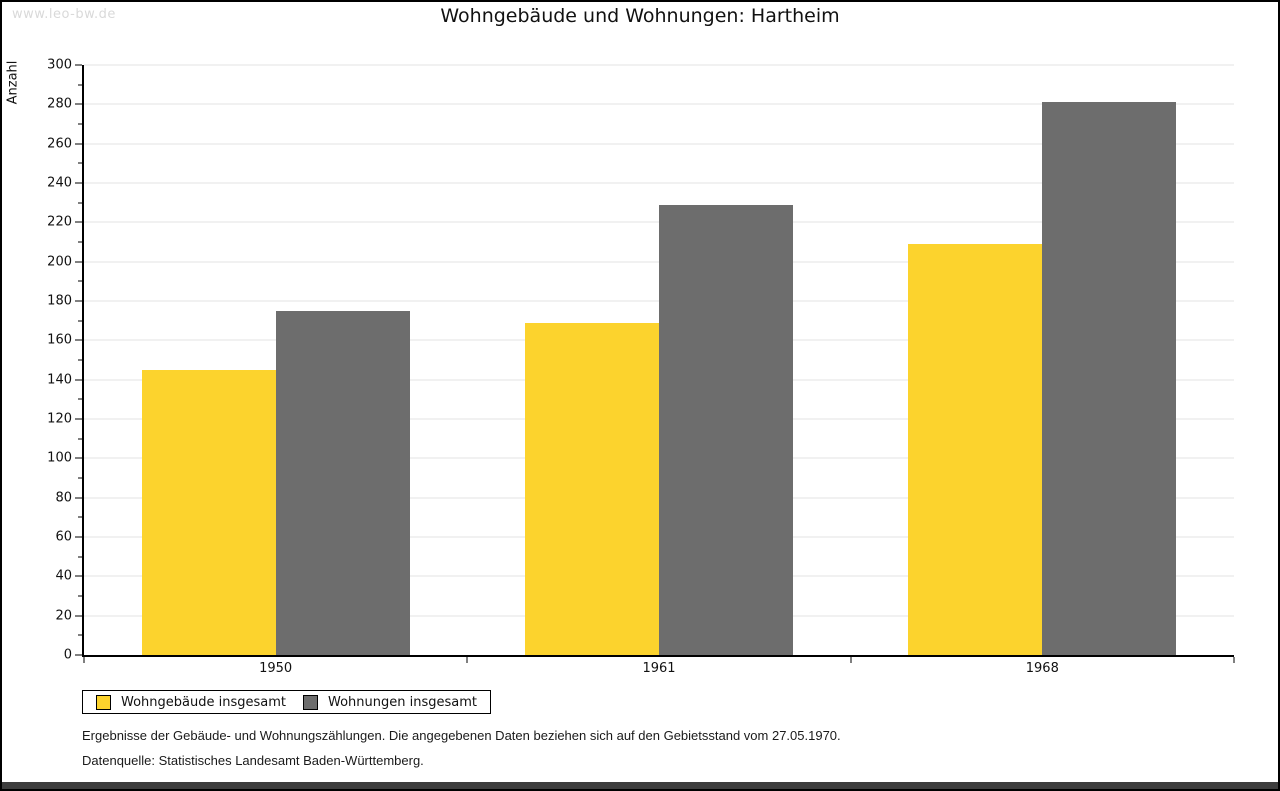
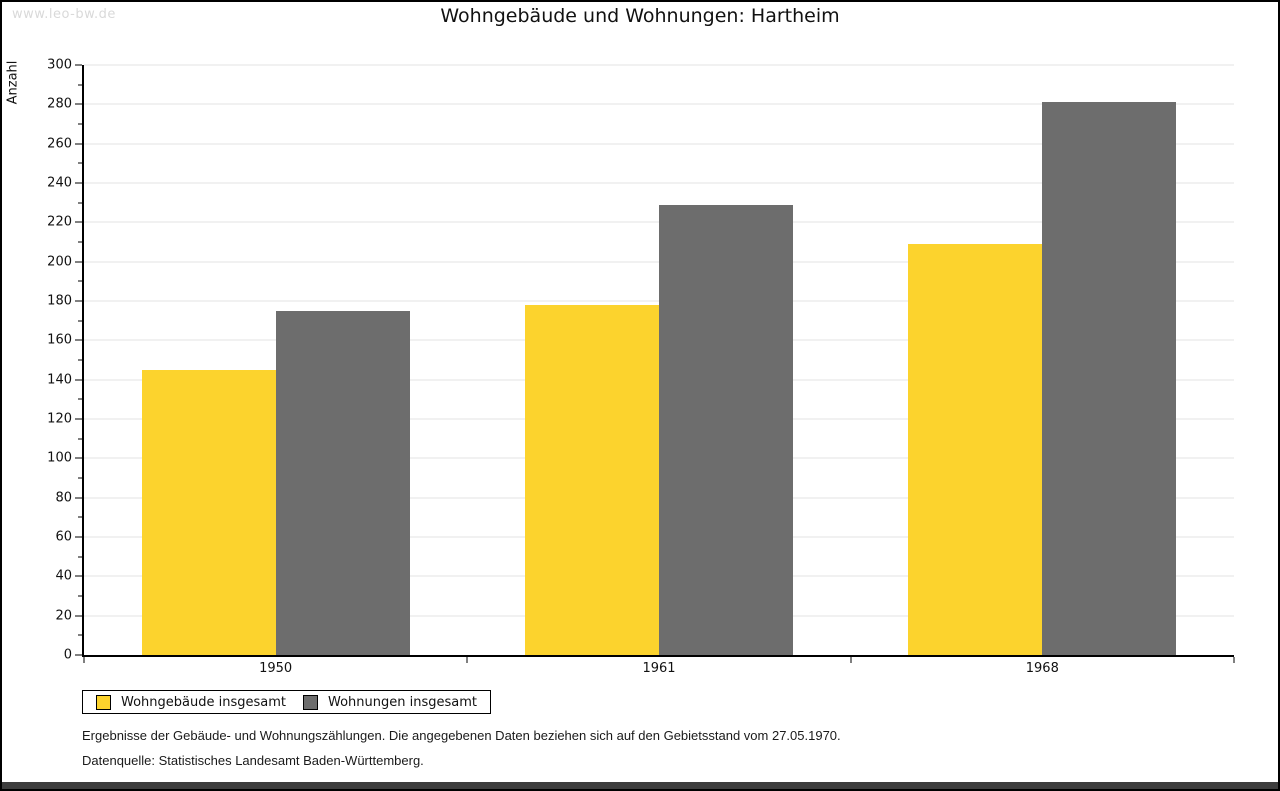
Wohngebäude insgesamt/1961: 169 -> 178
